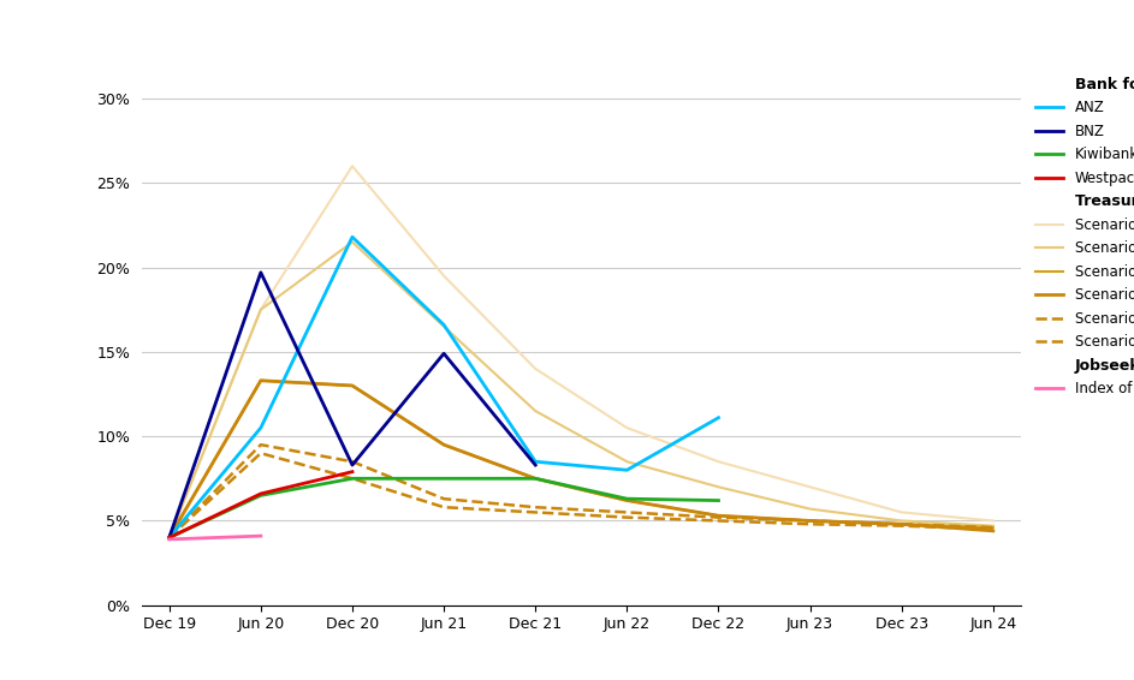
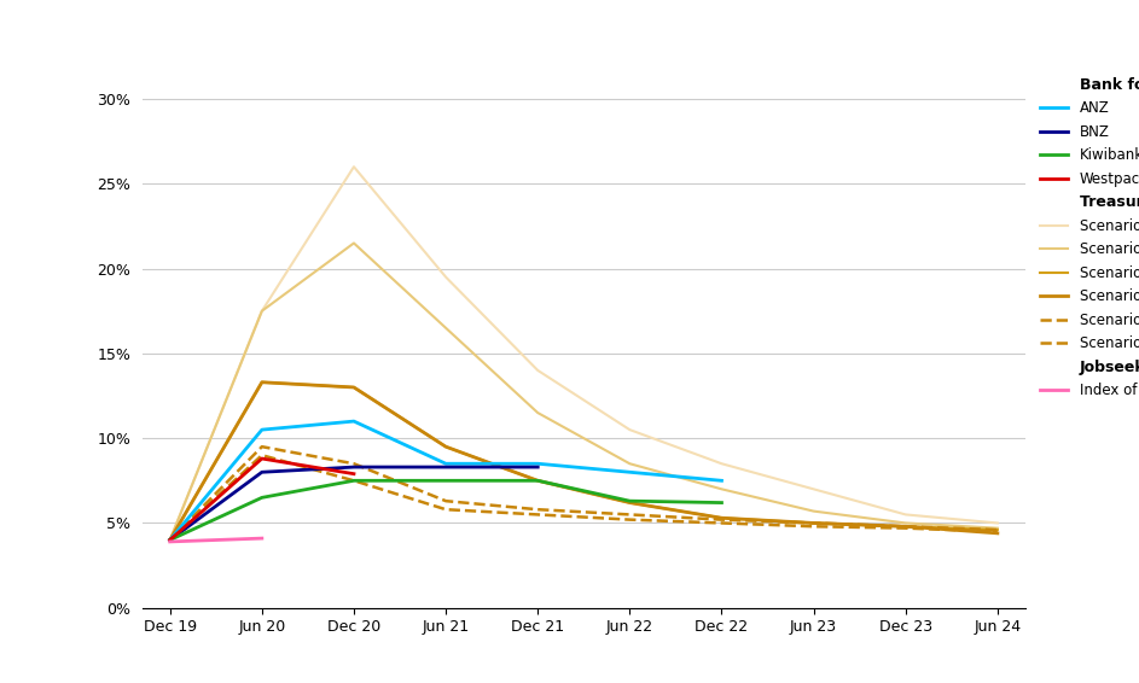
BNZ/Jun 20: 19.7% -> 8.0%
Westpac/Jun 20: 6.6% -> 8.8%
ANZ/Dec 20: 21.8% -> 11.0%
ANZ/Jun 21: 16.6% -> 8.5%
BNZ/Jun 21: 14.9% -> 8.3%
ANZ/Dec 22: 11.1% -> 7.5%
